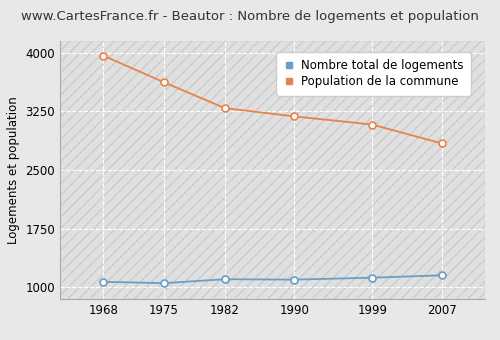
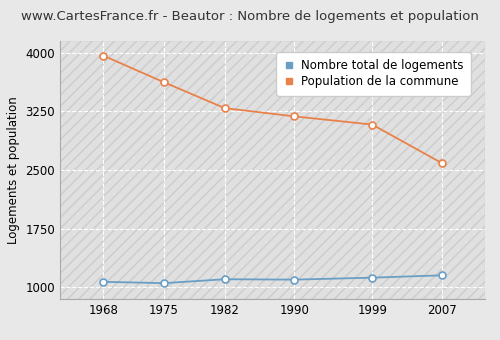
Population de la commune/2007: 2840 -> 2590
